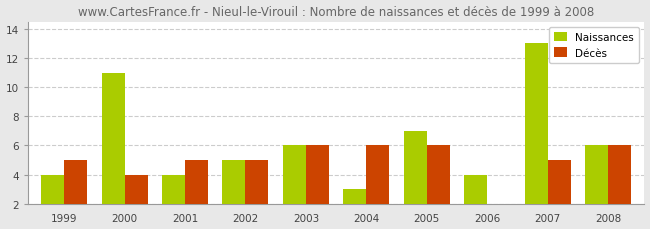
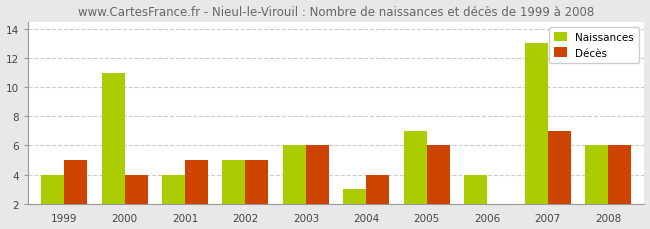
Décès/2004: 6 -> 4
Décès/2007: 5 -> 7
